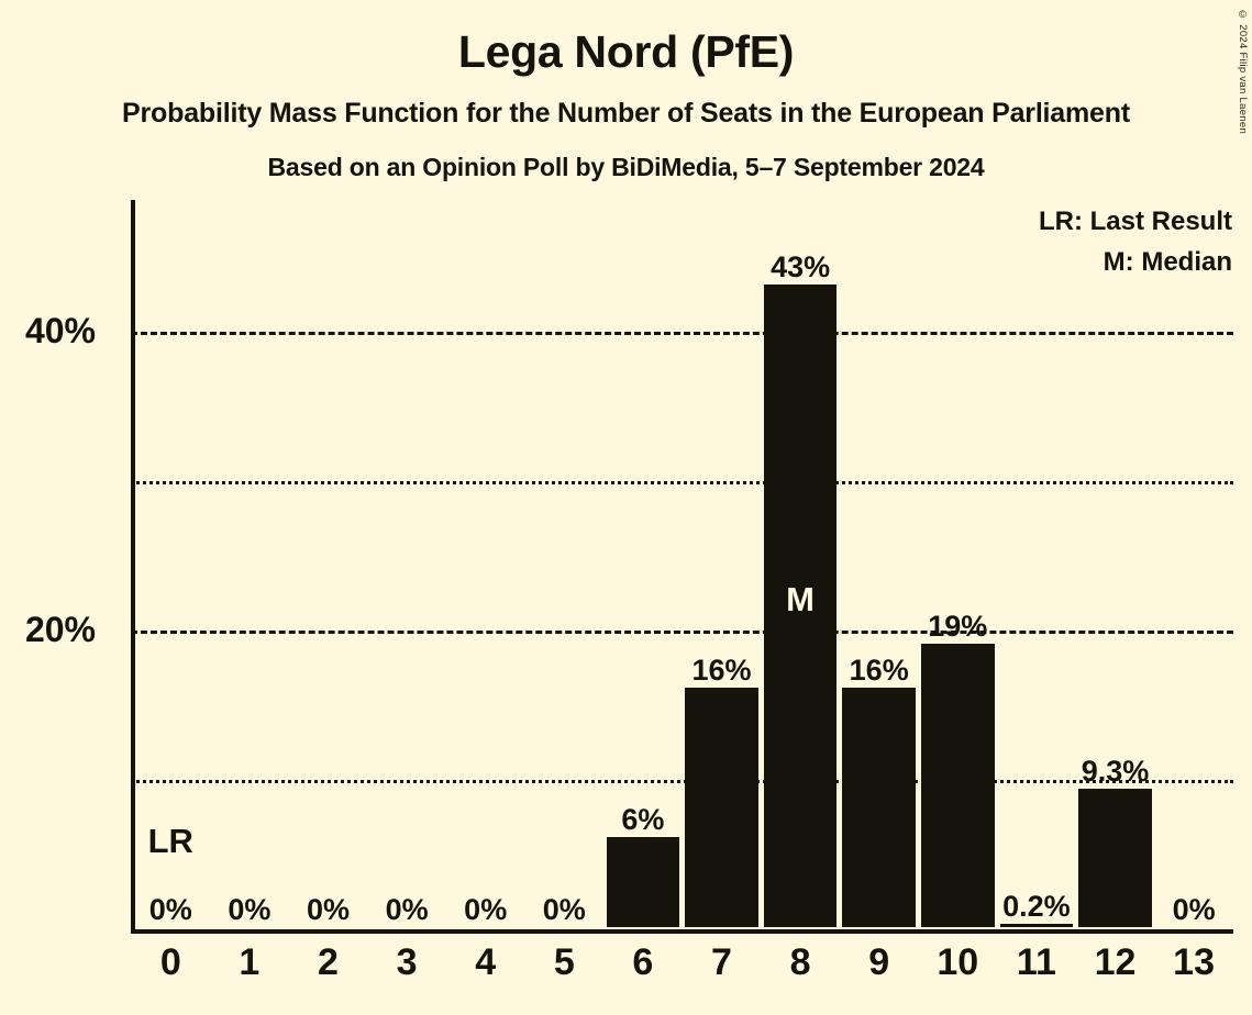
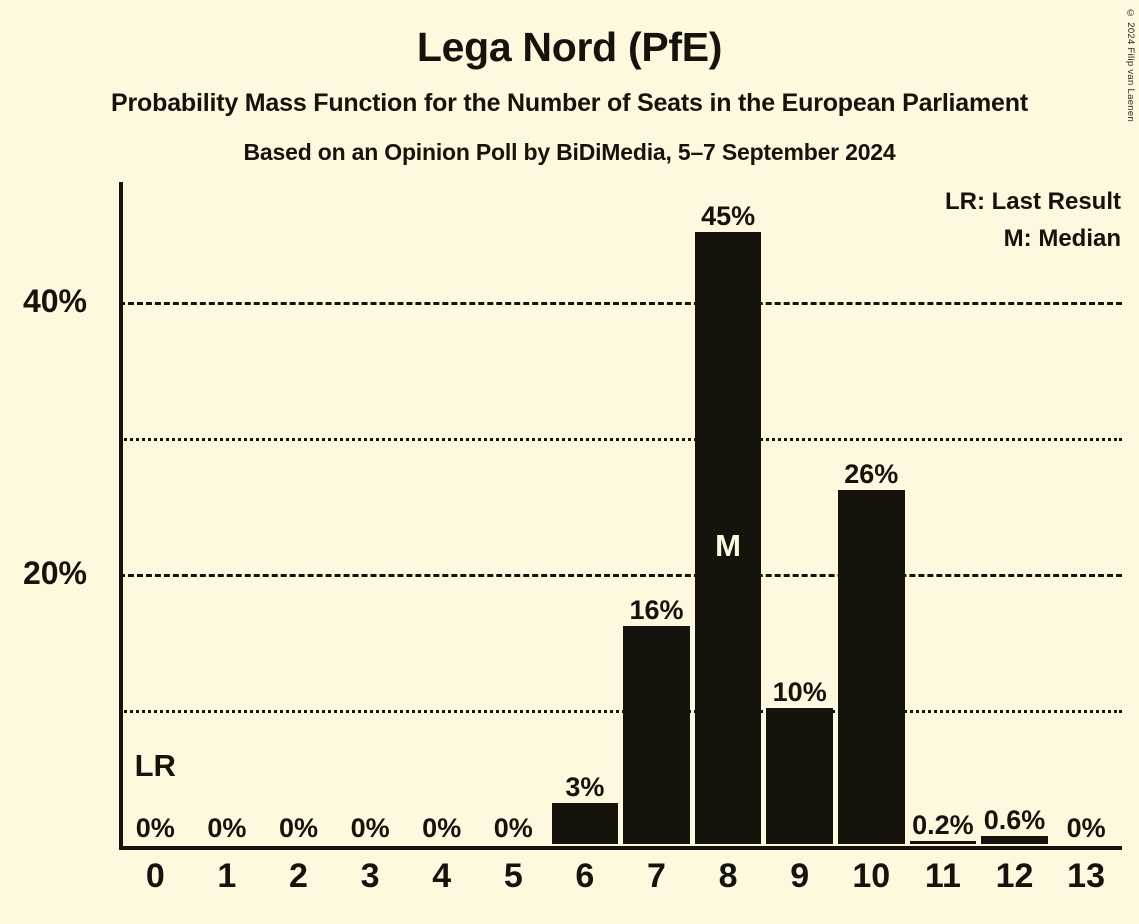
6: 6% -> 3%
8: 43% -> 45%
9: 16% -> 10%
10: 19% -> 26%
12: 9.3% -> 0.6%
